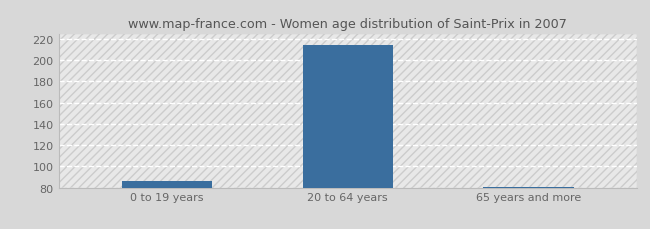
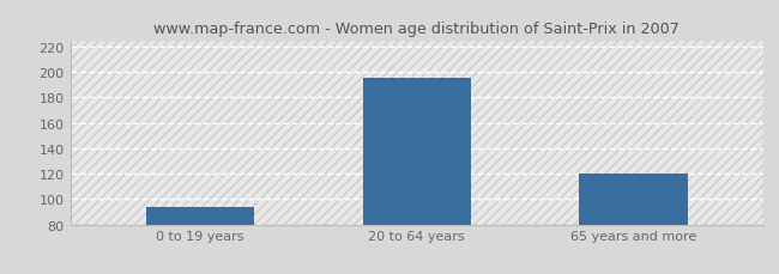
0 to 19 years: 86 -> 94
20 to 64 years: 214 -> 195
65 years and more: 81 -> 120
